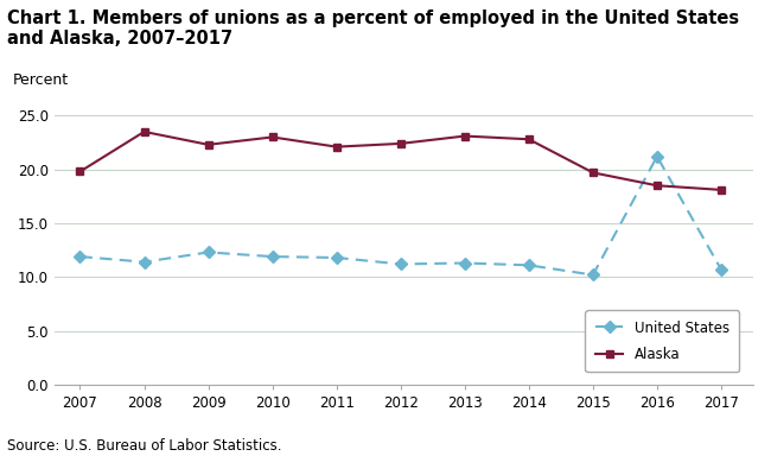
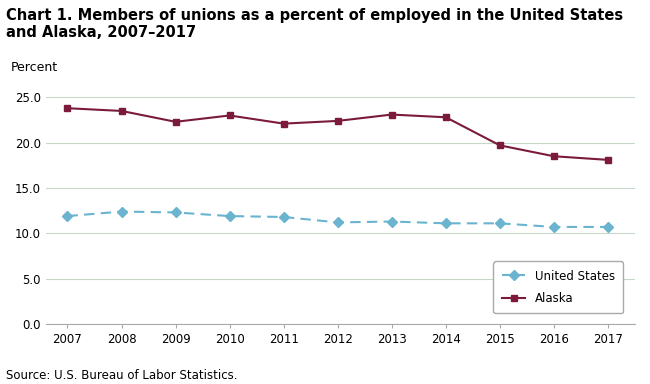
Alaska/2007: 19.8 -> 23.8
United States/2008: 11.4 -> 12.4
United States/2015: 10.2 -> 11.1
United States/2016: 21.2 -> 10.7
